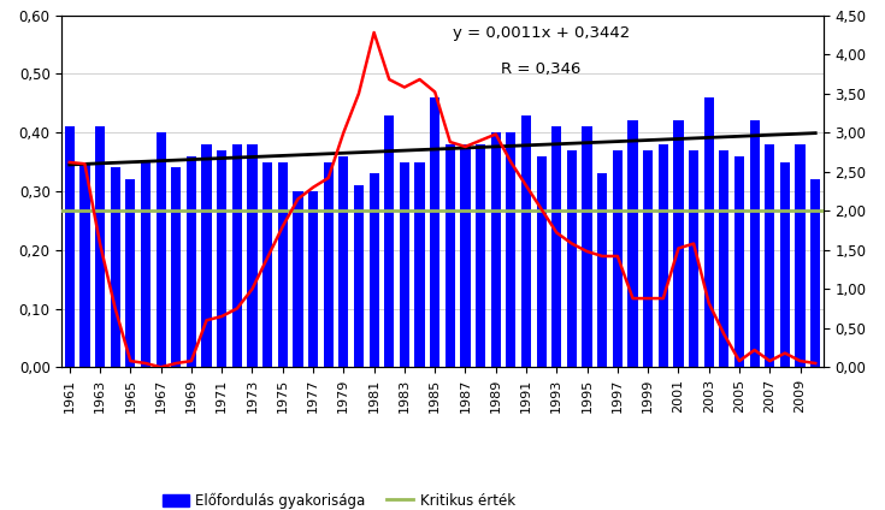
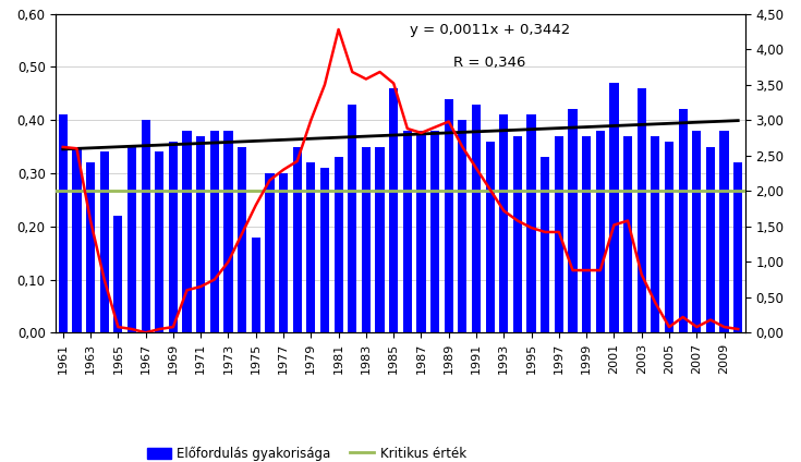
Előfordulás gyakorisága/1963: 0,41 -> 0,32
Előfordulás gyakorisága/1965: 0,32 -> 0,22
Előfordulás gyakorisága/1975: 0,35 -> 0,18
Előfordulás gyakorisága/1979: 0,36 -> 0,32
Előfordulás gyakorisága/1989: 0,40 -> 0,44
Előfordulás gyakorisága/2001: 0,42 -> 0,47
